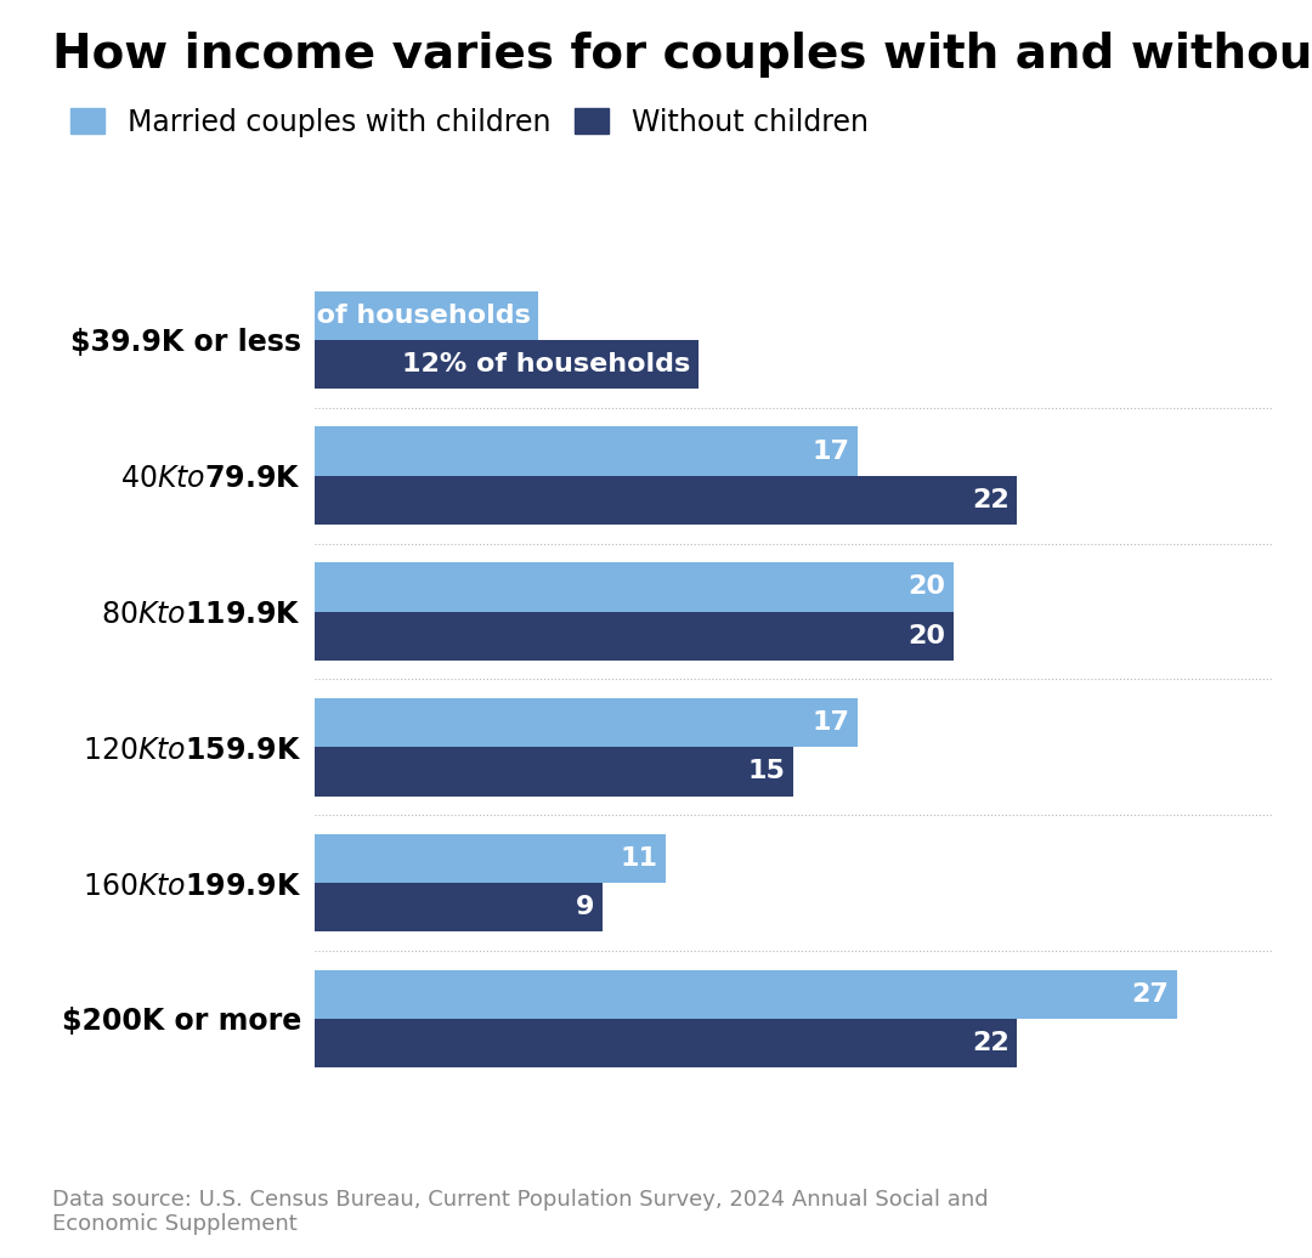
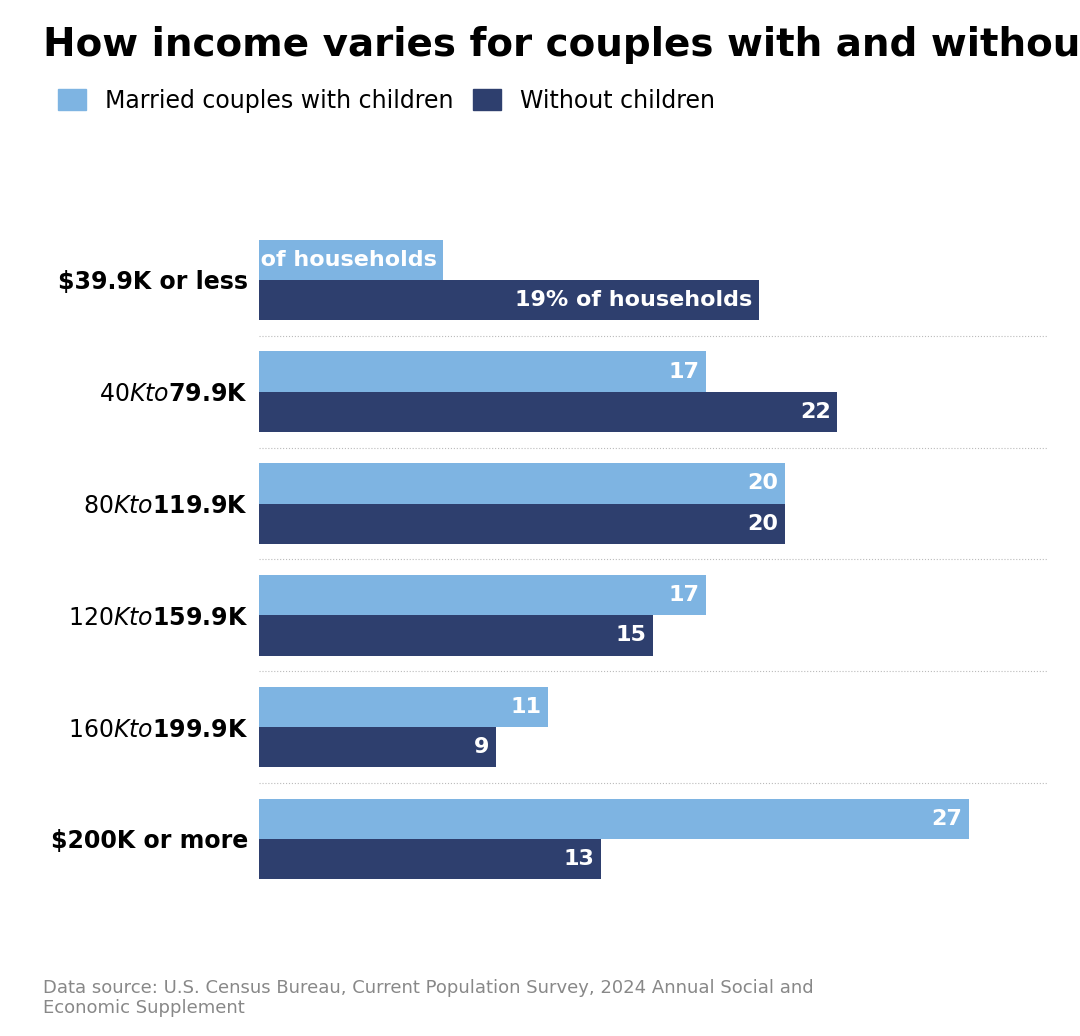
Without children/$39.9K or less: 12% -> 19%
Without children/$200K or more: 22 -> 13
